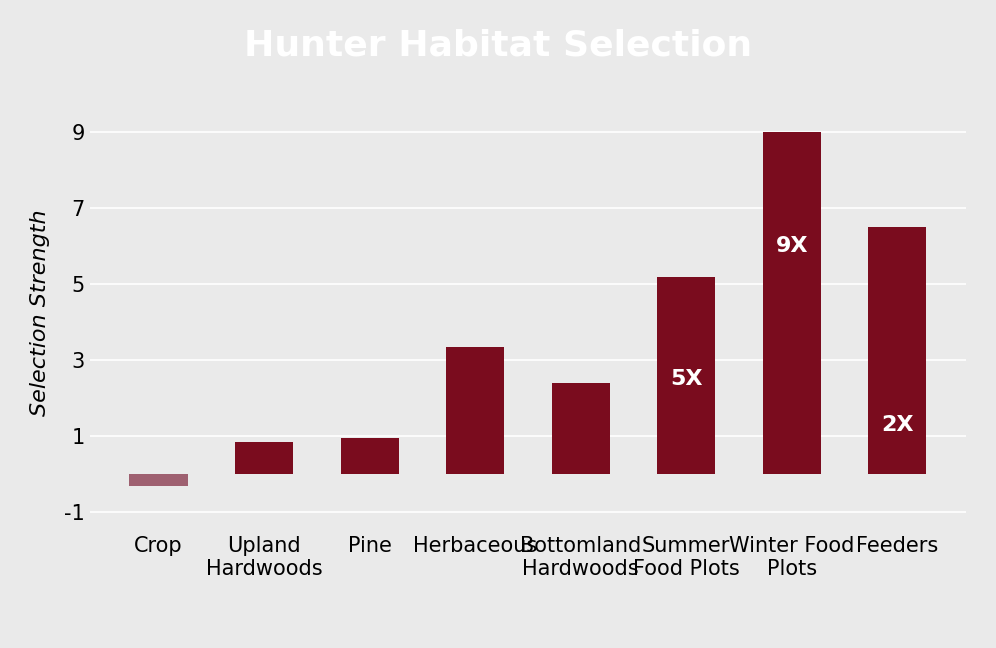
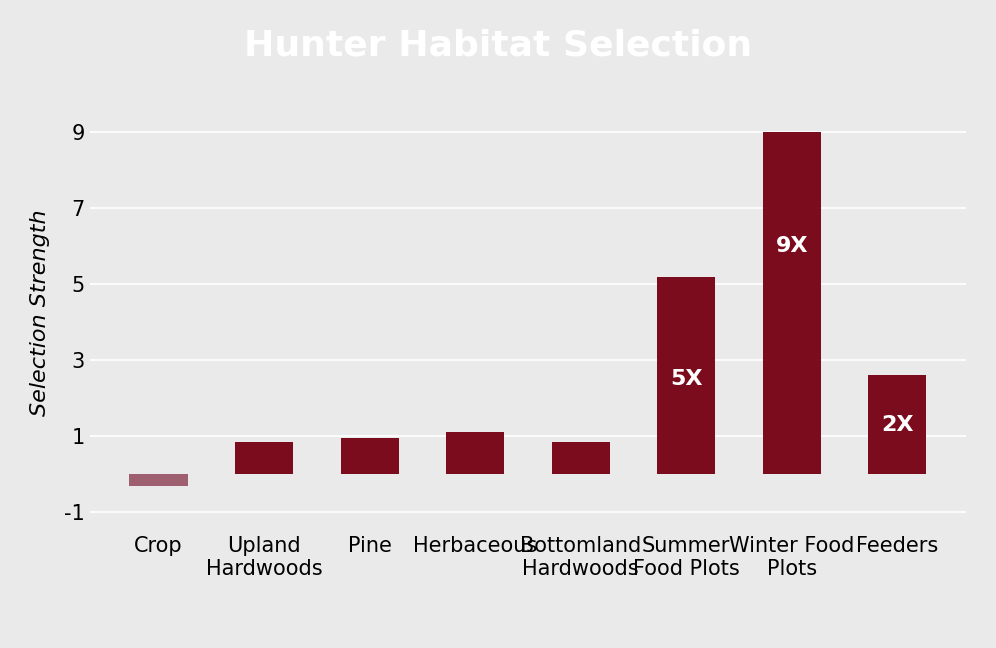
Herbaceous: 3.35 -> 1.10
Bottomland Hardwoods: 2.40 -> 0.85
Feeders: 6.50 -> 2.60
